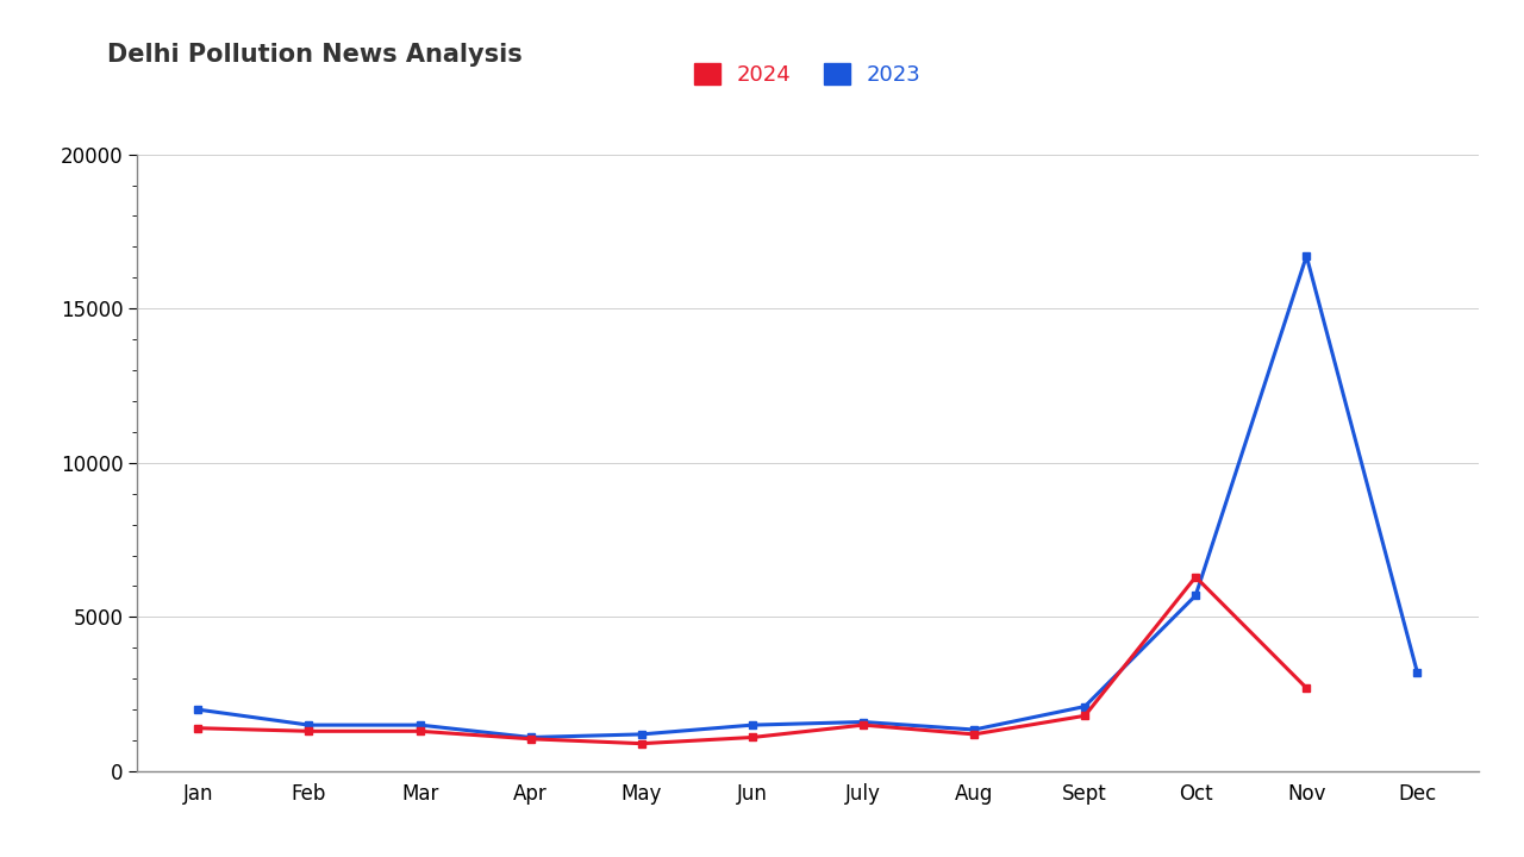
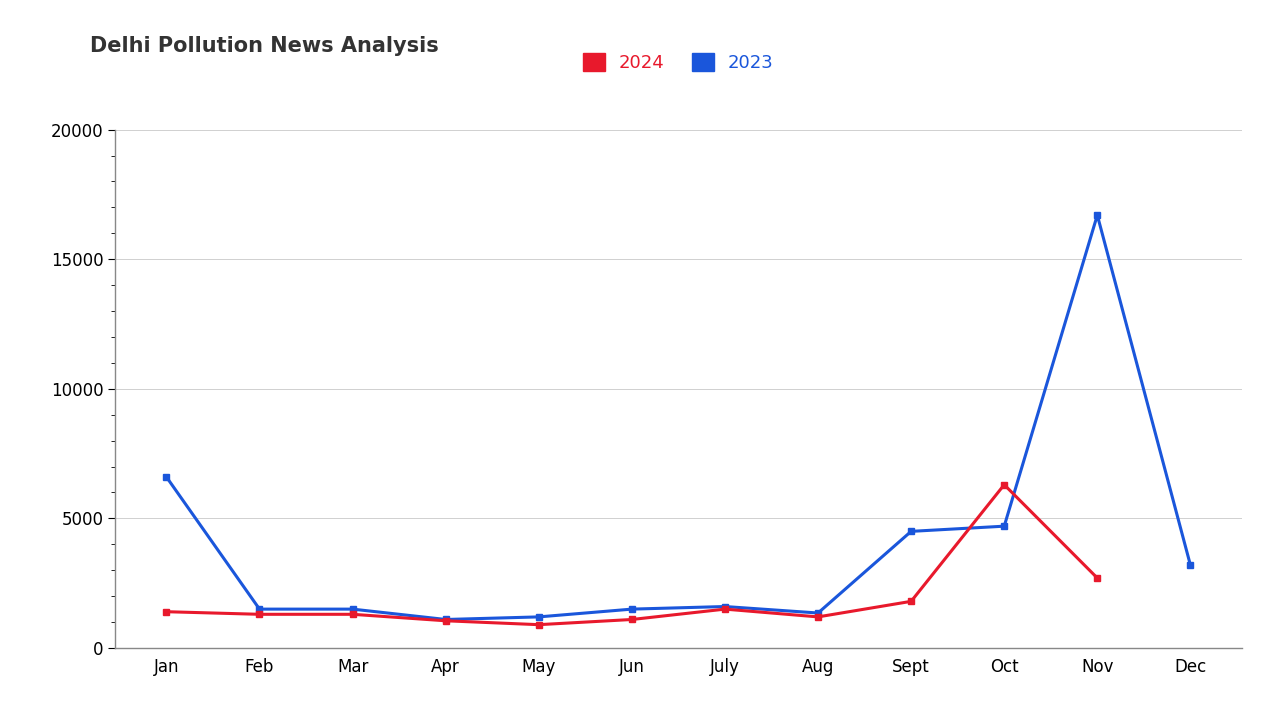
2023/Jan: 2000 -> 6600
2023/Sept: 2100 -> 4500
2023/Oct: 5700 -> 4700
